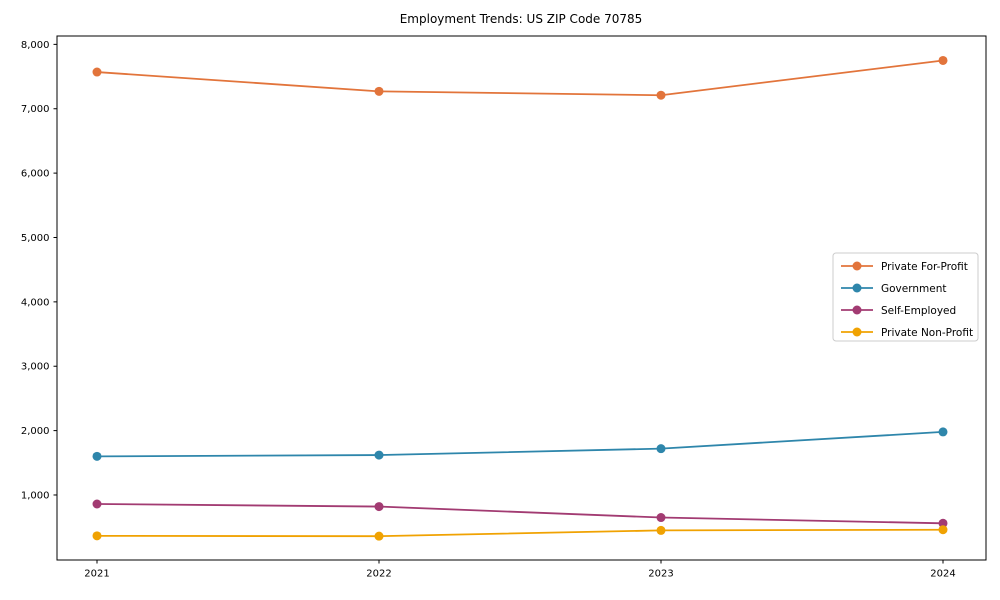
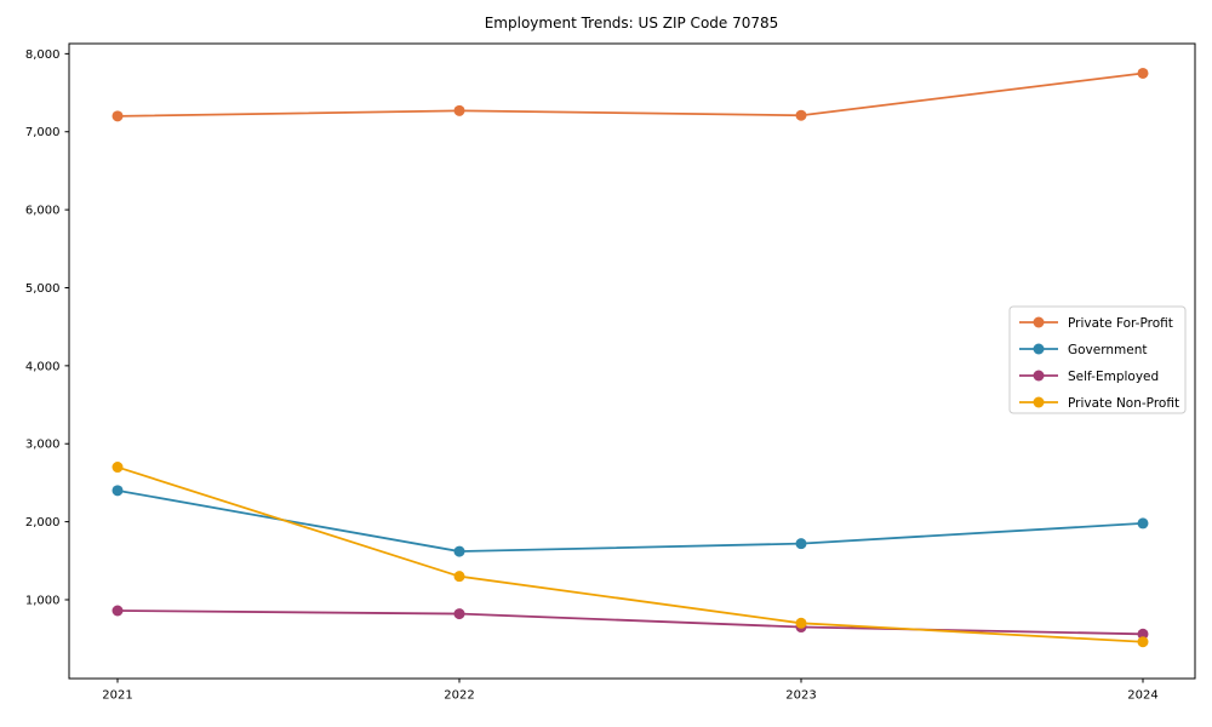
Private For-Profit/2021: 7600 -> 7200
Government/2021: 1600 -> 2400
Private Non-Profit/2021: 400 -> 2700
Private Non-Profit/2022: 400 -> 1300
Private Non-Profit/2023: 400 -> 700
